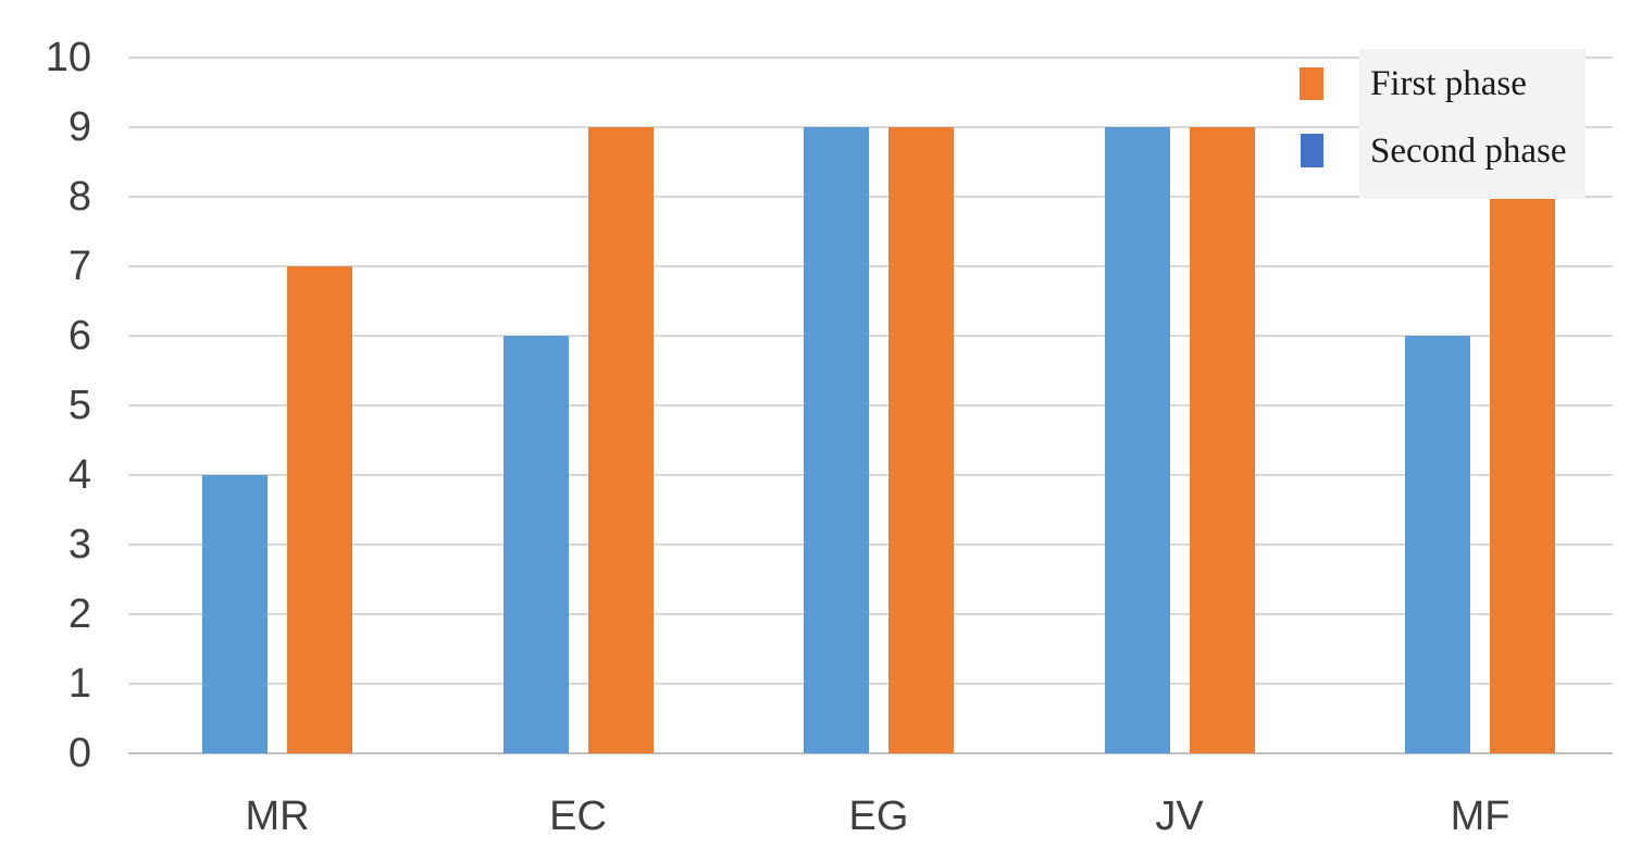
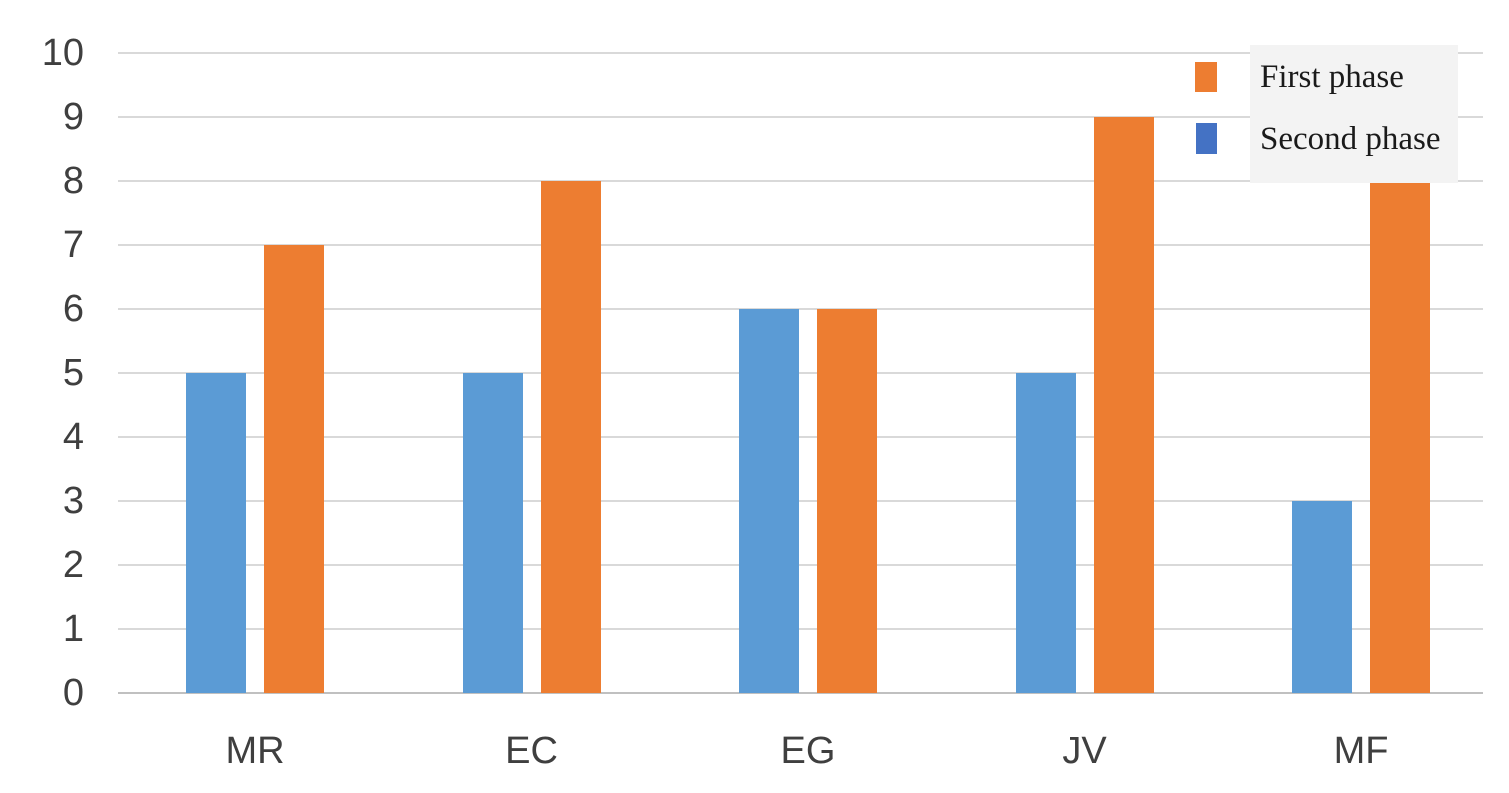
Second phase/MR: 4 -> 5
First phase/EC: 9 -> 8
Second phase/EC: 6 -> 5
First phase/EG: 9 -> 6
Second phase/EG: 9 -> 6
Second phase/JV: 9 -> 5
Second phase/MF: 6 -> 3
